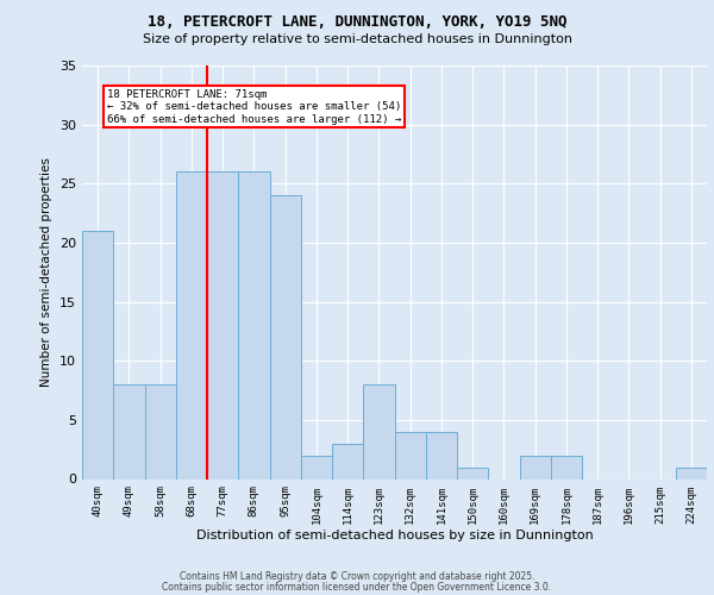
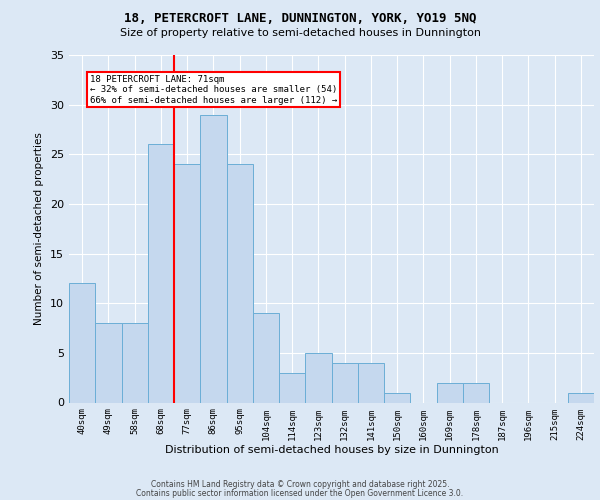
40sqm: 21 -> 12
77sqm: 26 -> 24
86sqm: 26 -> 29
104sqm: 2 -> 9
123sqm: 8 -> 5
